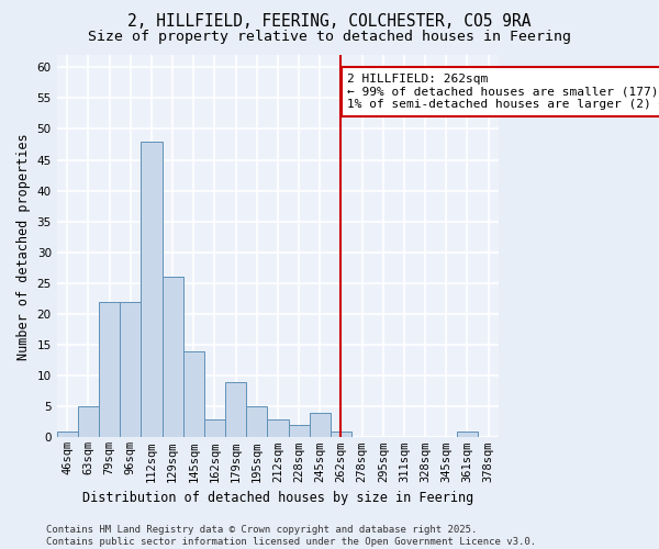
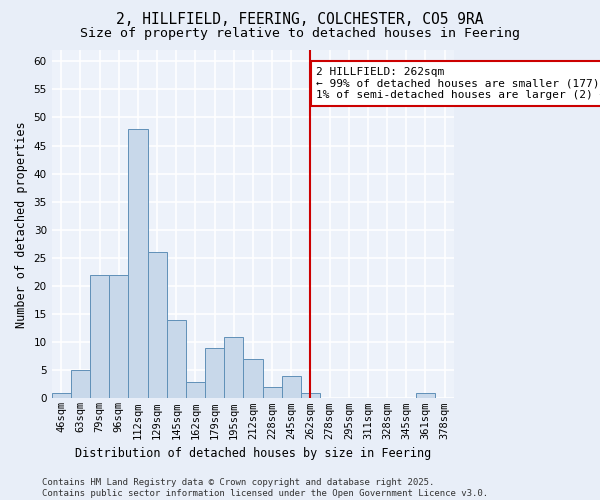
195sqm: 5 -> 11
212sqm: 3 -> 7
